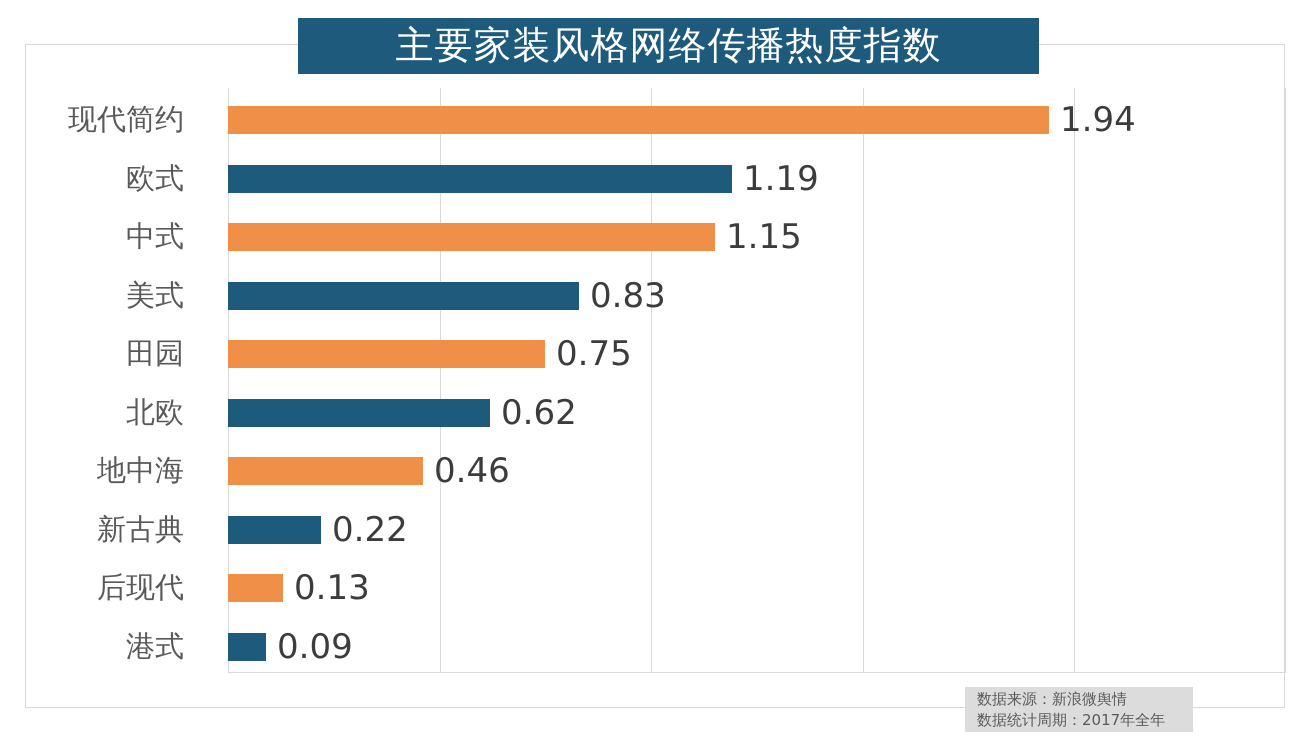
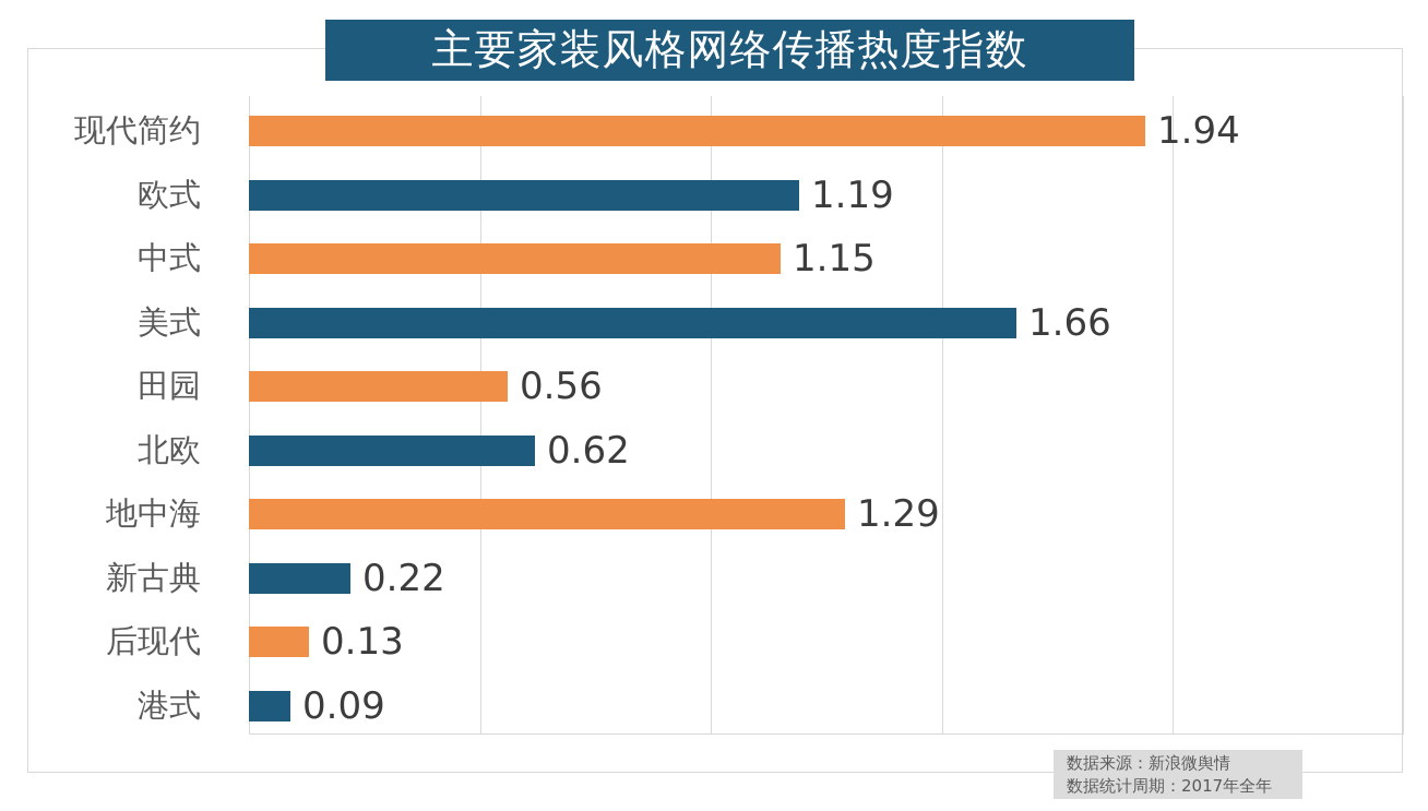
美式: 0.83 -> 1.66
田园: 0.75 -> 0.56
地中海: 0.46 -> 1.29
